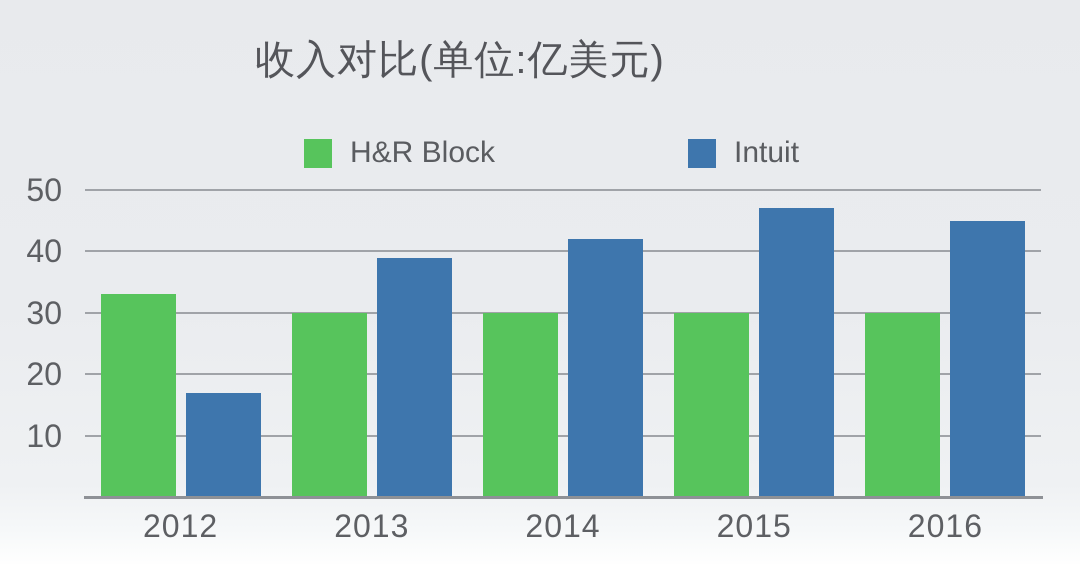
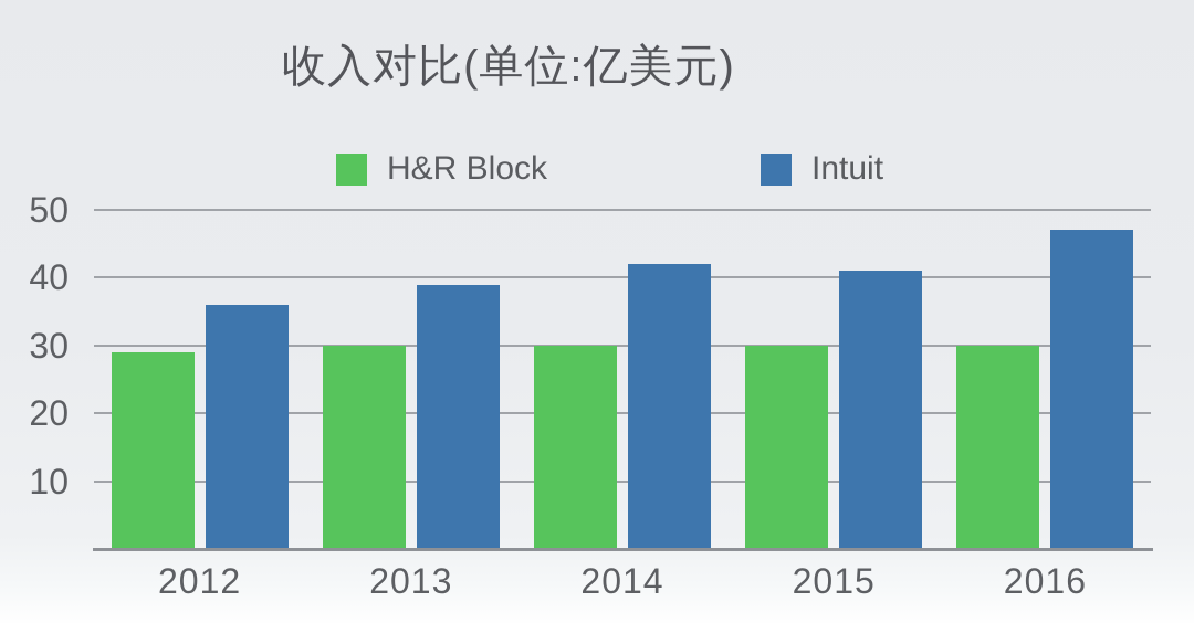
H&R Block/2012: 33 -> 29
Intuit/2012: 17 -> 36
Intuit/2015: 47 -> 41
Intuit/2016: 45 -> 47
